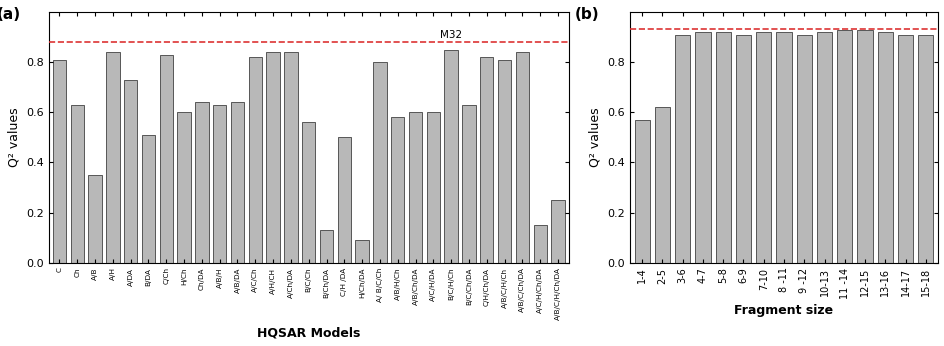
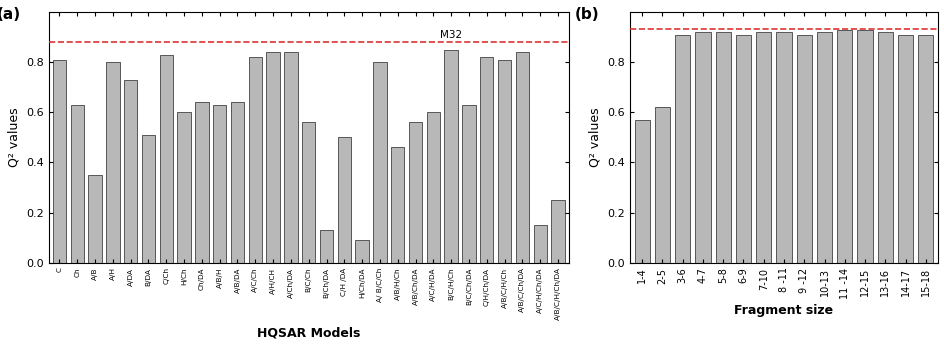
A/H: 0.84 -> 0.80
A/B/H/Ch: 0.58 -> 0.46
A/B/Ch/DA: 0.60 -> 0.56
